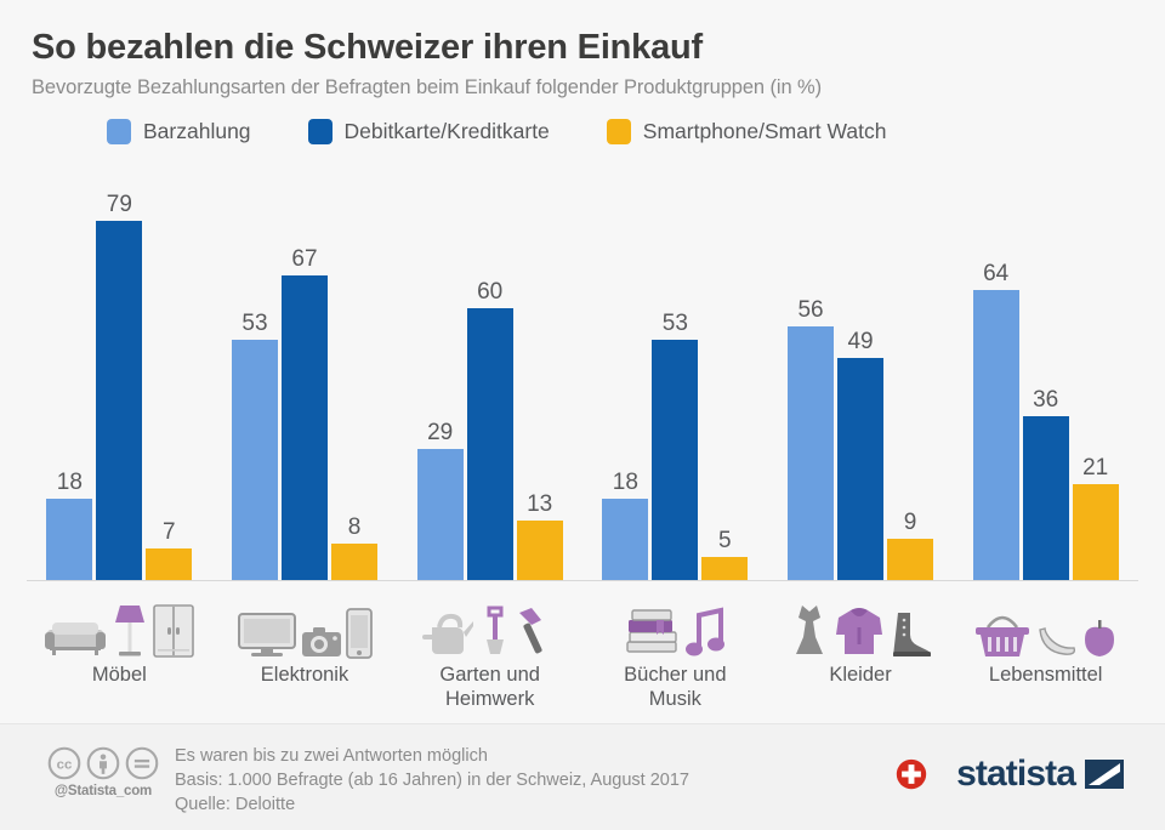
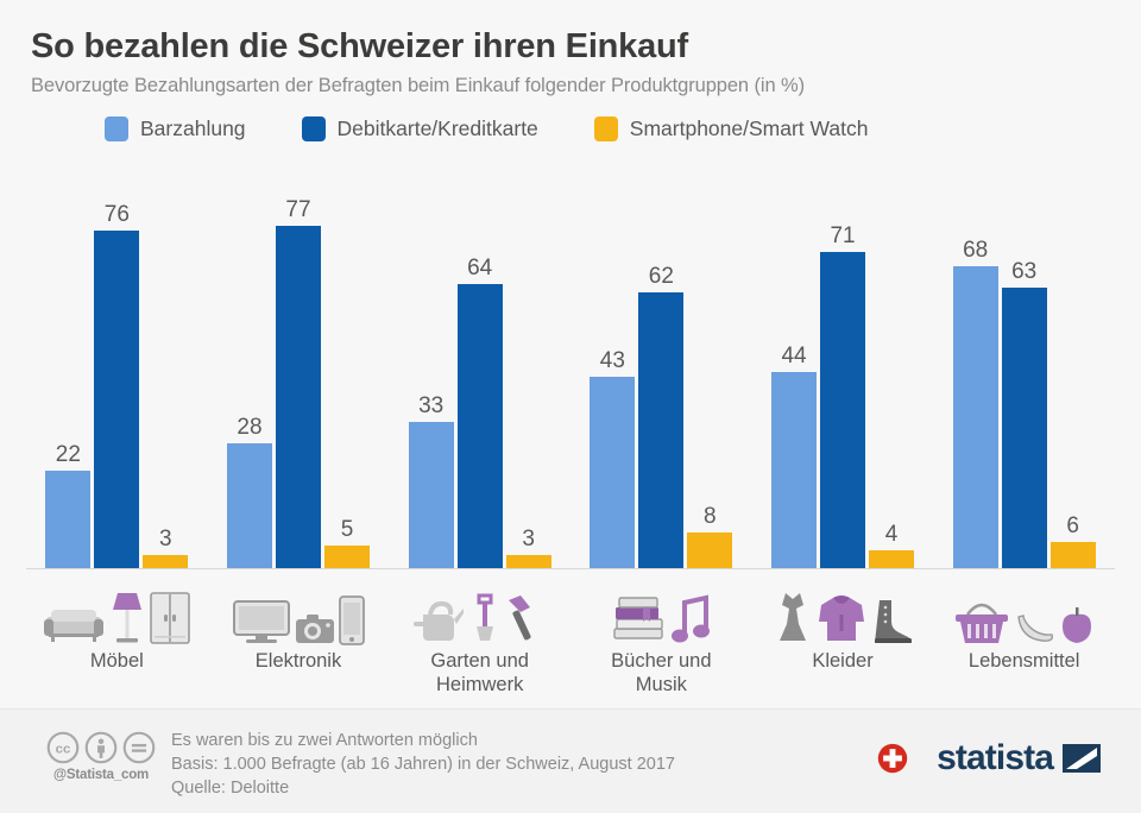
Barzahlung/Möbel: 18 -> 22
Debitkarte/Kreditkarte/Möbel: 79 -> 76
Smartphone/Smart Watch/Möbel: 7 -> 3
Barzahlung/Elektronik: 53 -> 28
Debitkarte/Kreditkarte/Elektronik: 67 -> 77
Smartphone/Smart Watch/Elektronik: 8 -> 5
Barzahlung/Garten und Heimwerk: 29 -> 33
Debitkarte/Kreditkarte/Garten und Heimwerk: 60 -> 64
Smartphone/Smart Watch/Garten und Heimwerk: 13 -> 3
Barzahlung/Bücher und Musik: 18 -> 43
Debitkarte/Kreditkarte/Bücher und Musik: 53 -> 62
Smartphone/Smart Watch/Bücher und Musik: 5 -> 8
Barzahlung/Kleider: 56 -> 44
Debitkarte/Kreditkarte/Kleider: 49 -> 71
Smartphone/Smart Watch/Kleider: 9 -> 4
Barzahlung/Lebensmittel: 64 -> 68
Debitkarte/Kreditkarte/Lebensmittel: 36 -> 63
Smartphone/Smart Watch/Lebensmittel: 21 -> 6
